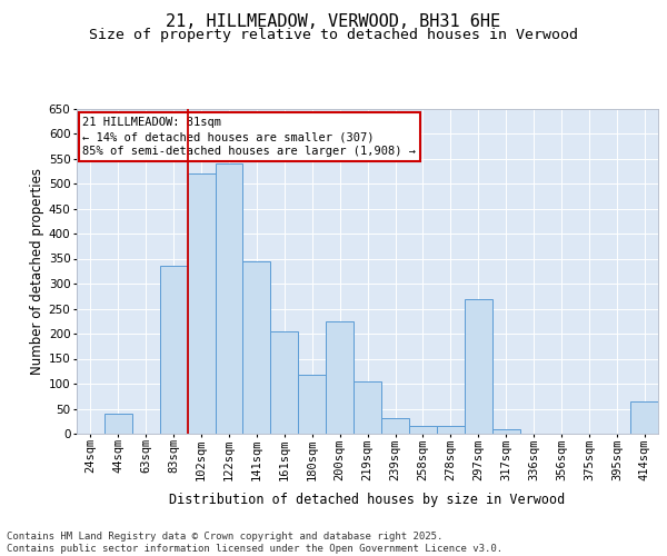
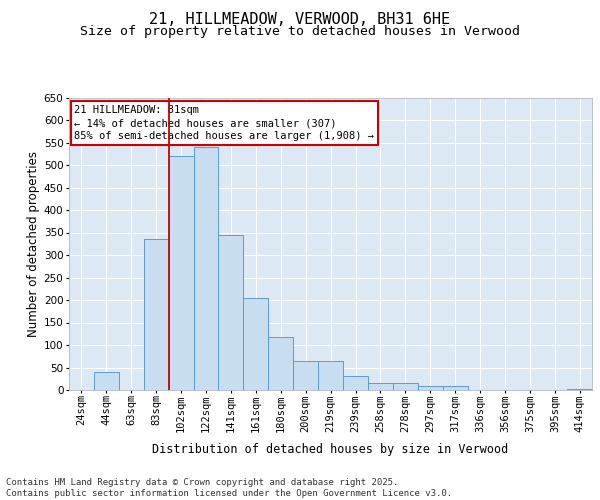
200sqm: 225 -> 65
219sqm: 105 -> 65
297sqm: 270 -> 10
414sqm: 65 -> 2
